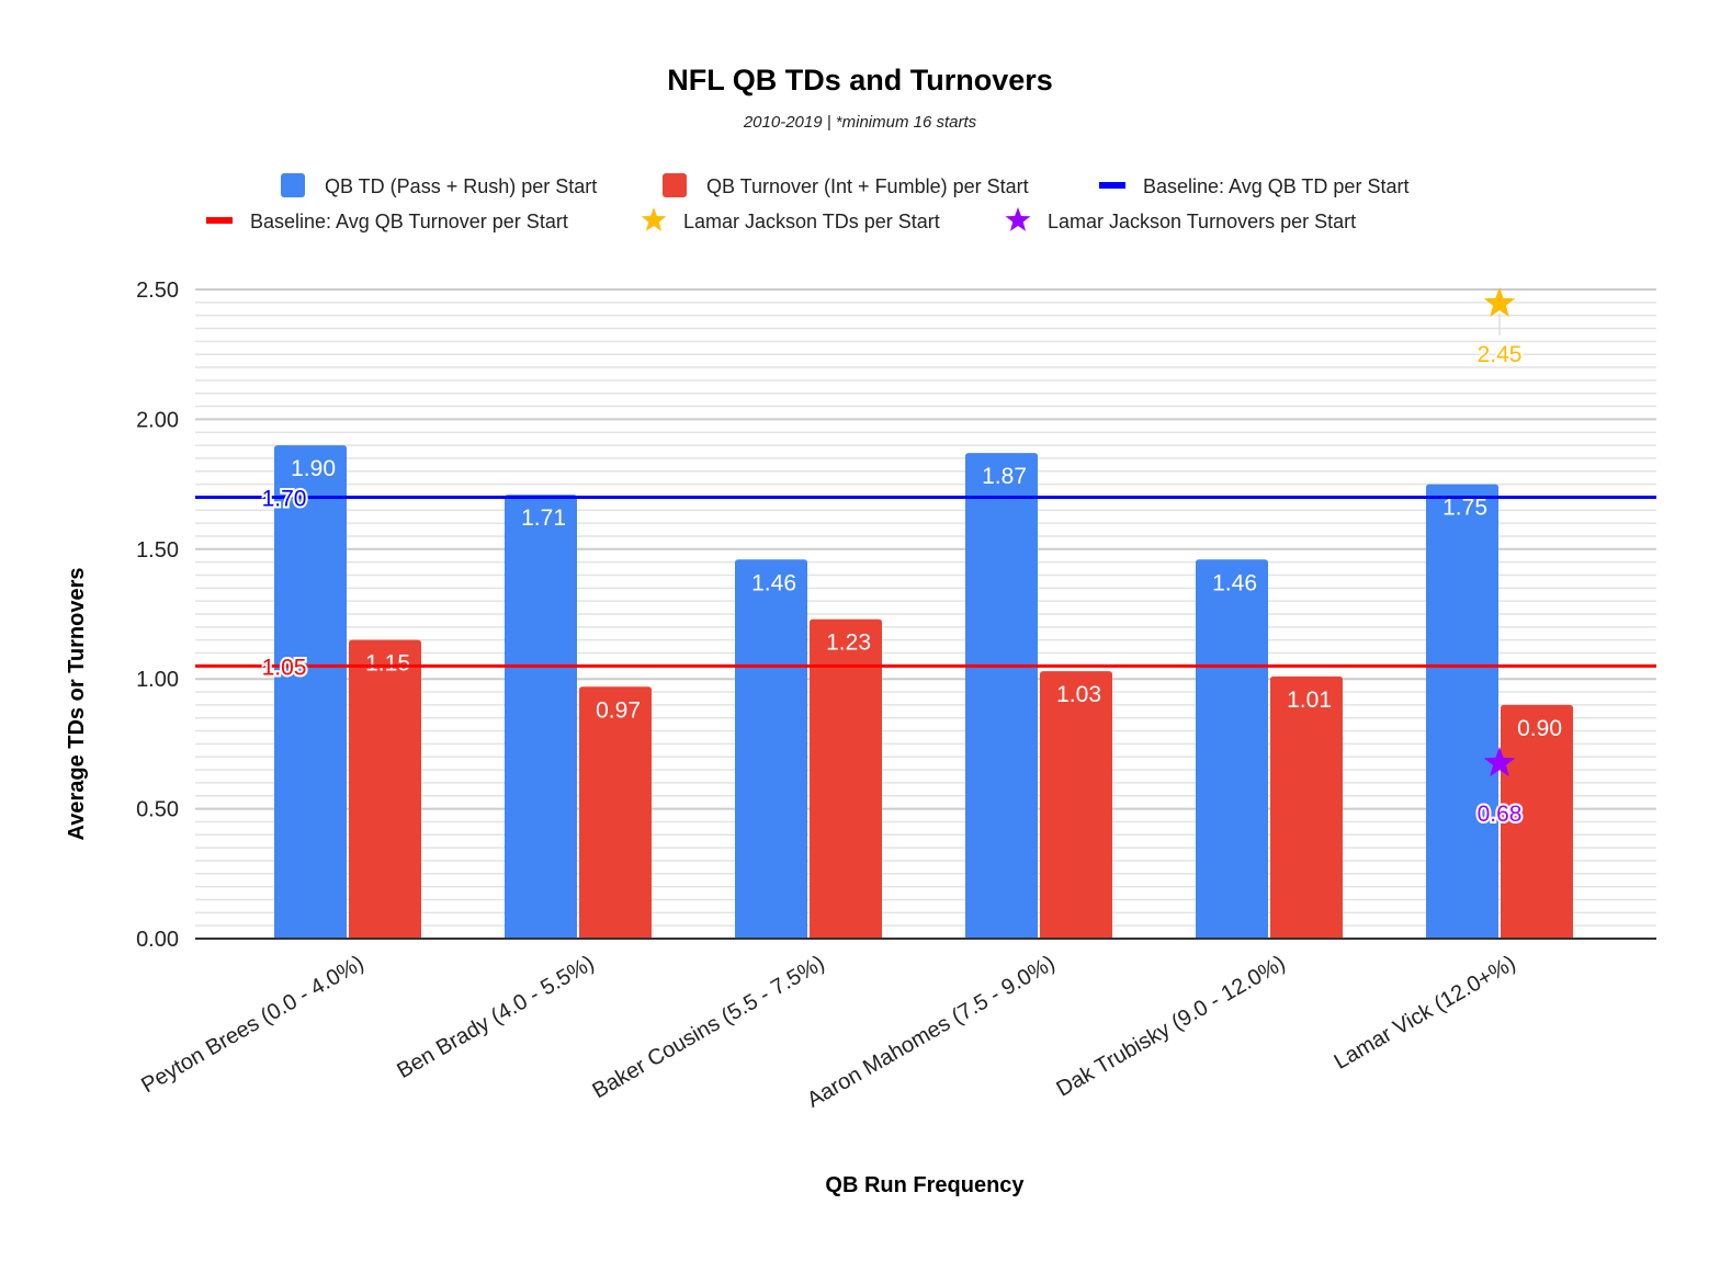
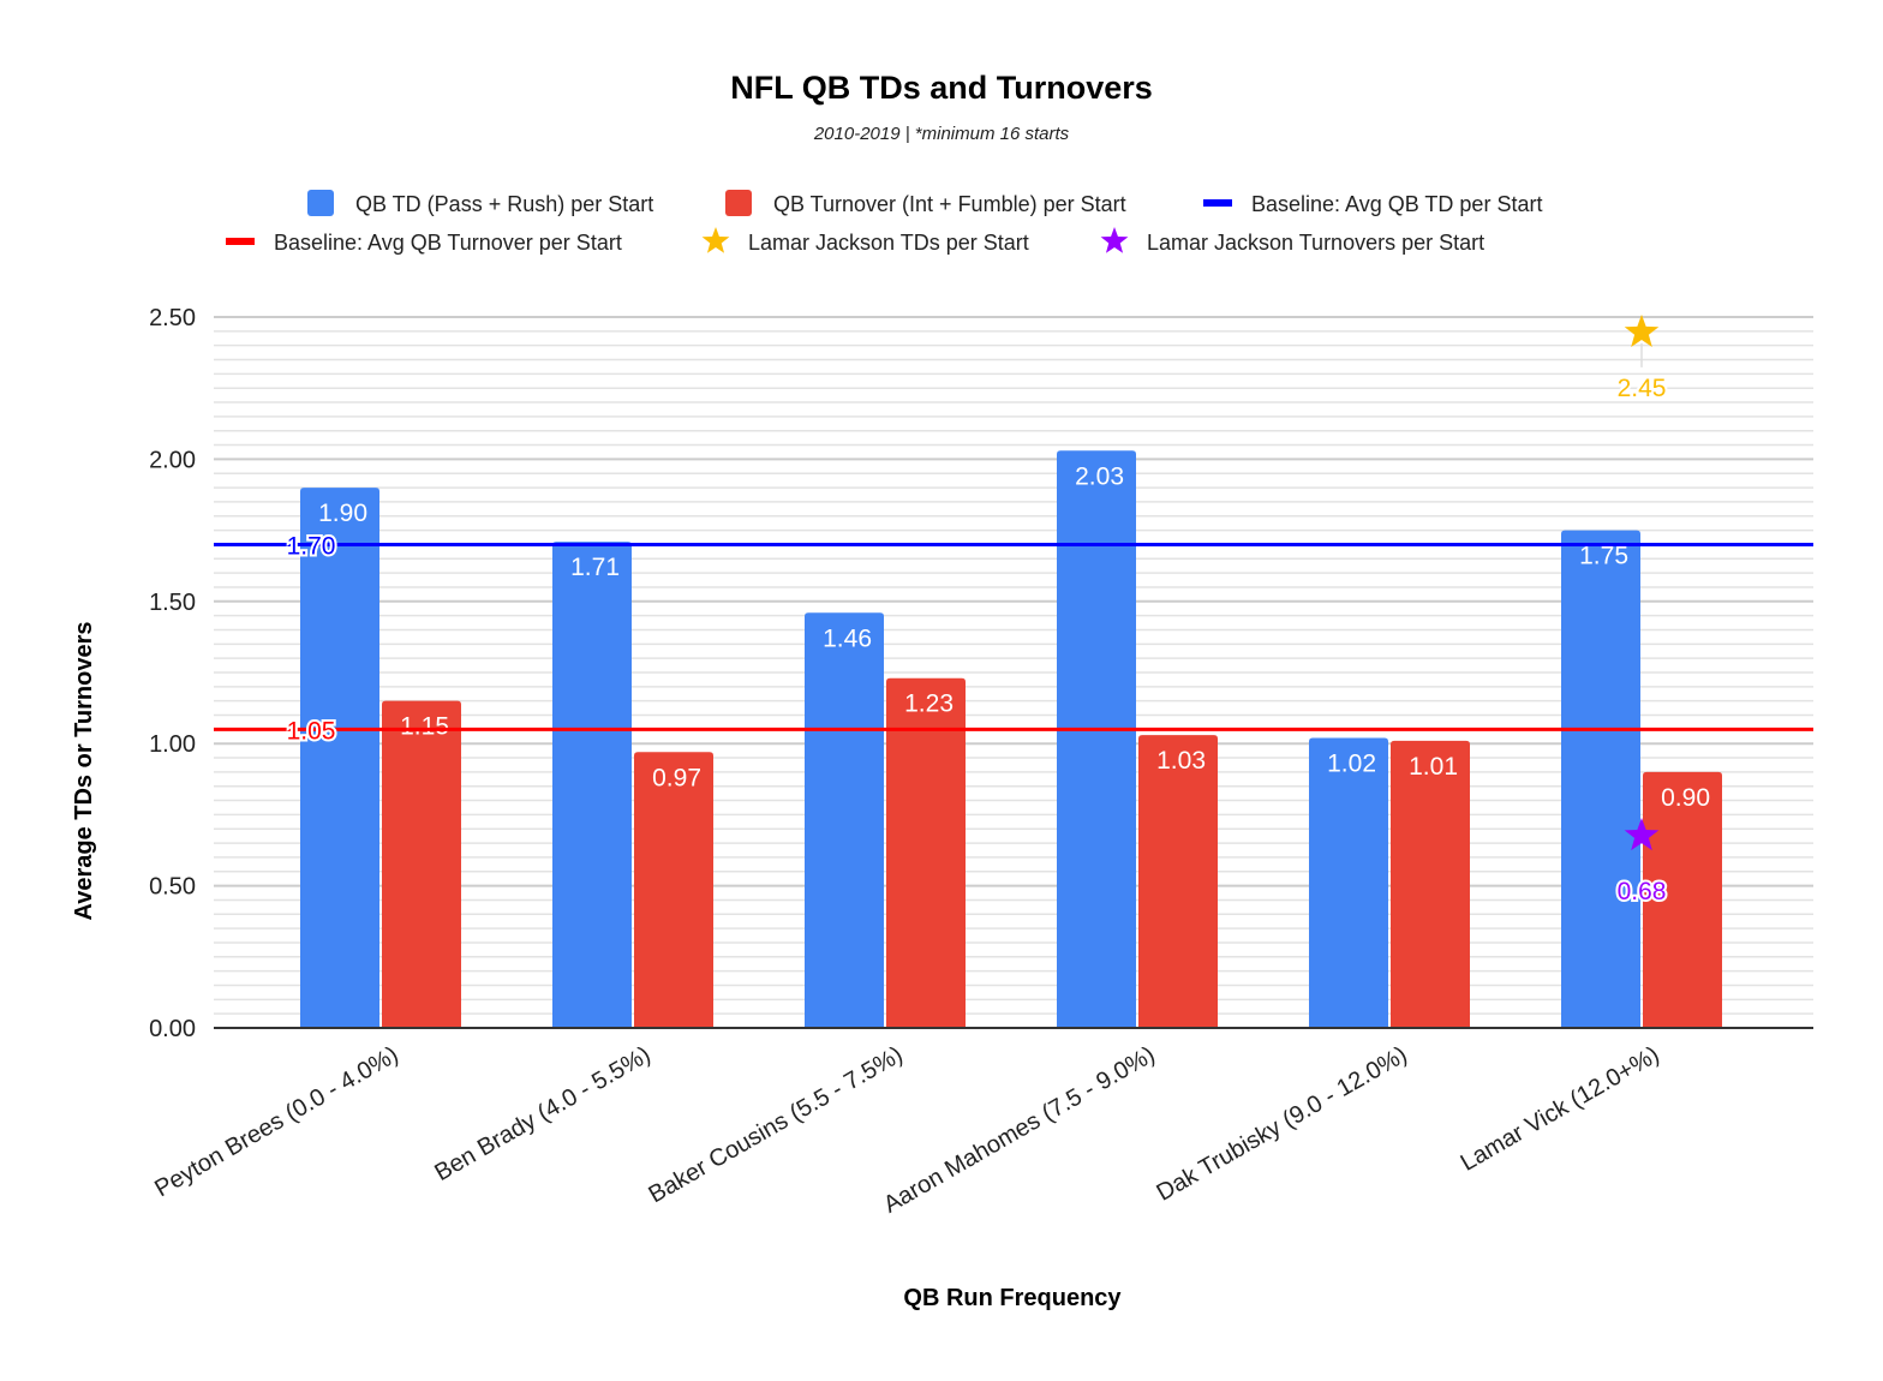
QB TD (Pass + Rush) per Start/Aaron Mahomes (7.5 - 9.0%): 1.87 -> 2.03
QB TD (Pass + Rush) per Start/Dak Trubisky (9.0 - 12.0%): 1.46 -> 1.02
